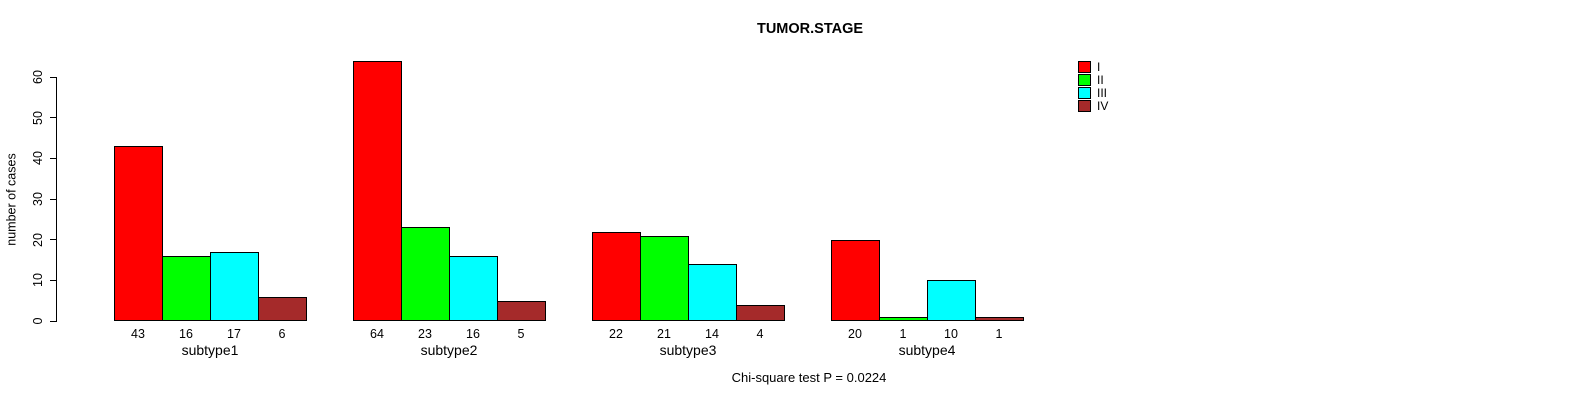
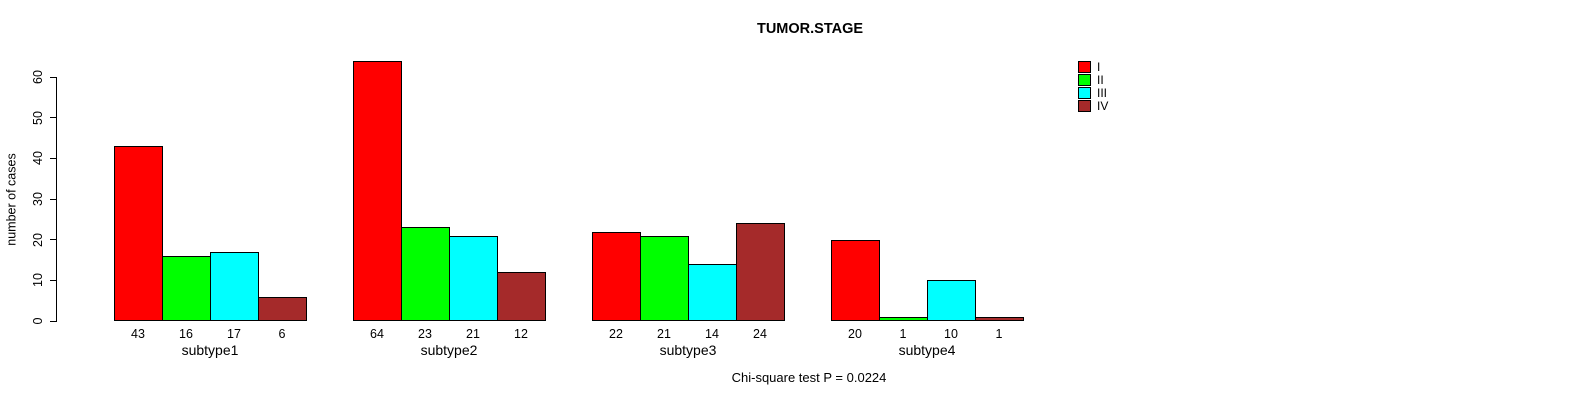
III/subtype2: 16 -> 21
IV/subtype2: 5 -> 12
IV/subtype3: 4 -> 24
